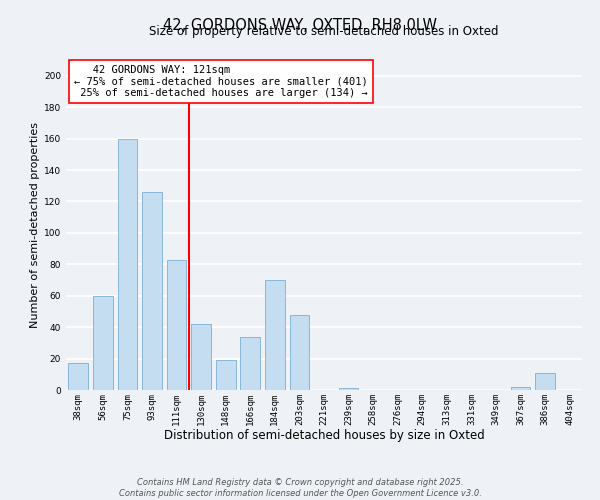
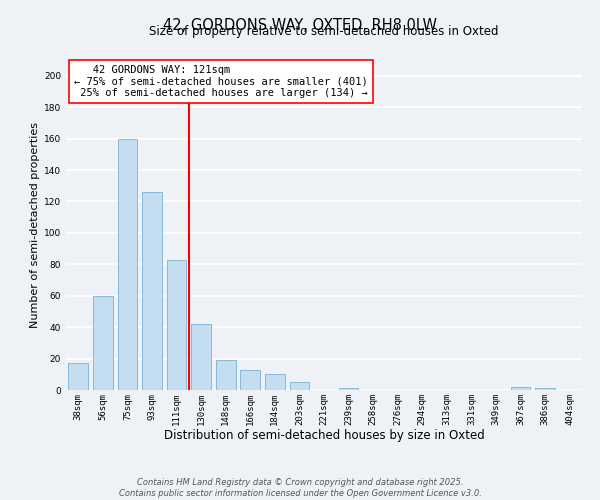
166sqm: 34 -> 13
184sqm: 70 -> 10
203sqm: 48 -> 5
386sqm: 11 -> 1
